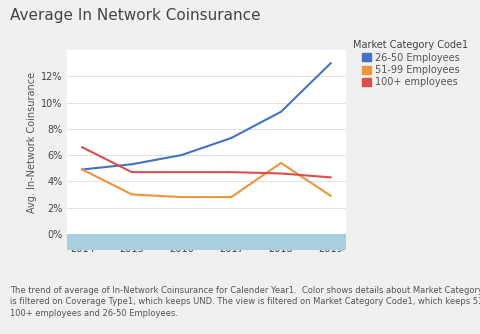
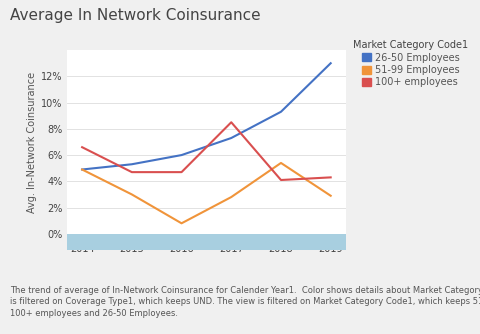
51-99 Employees/2016: 2.8% -> 0.8%
100+ employees/2017: 4.7% -> 8.5%
100+ employees/2018: 4.6% -> 4.1%
